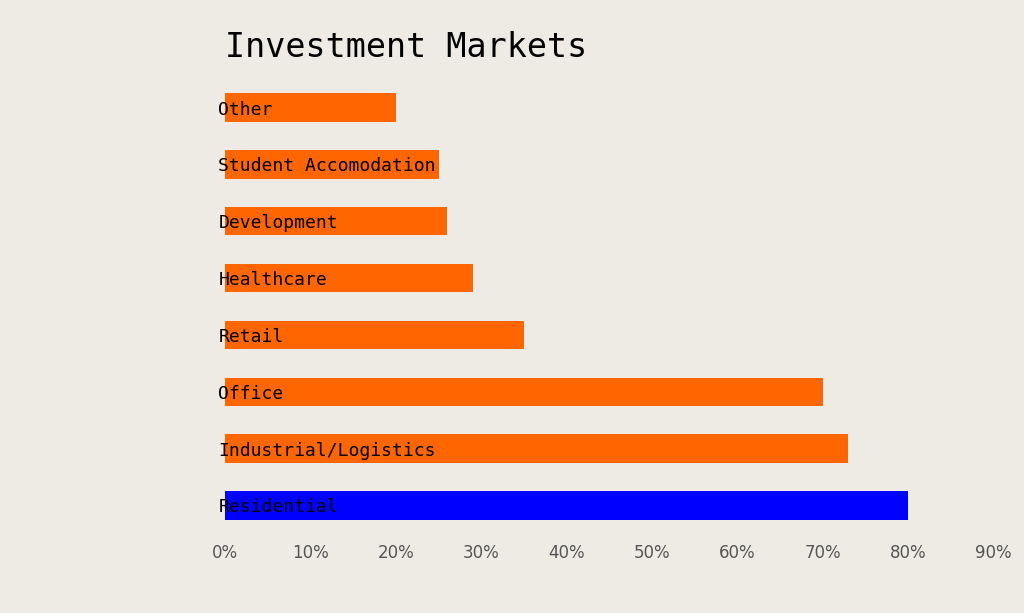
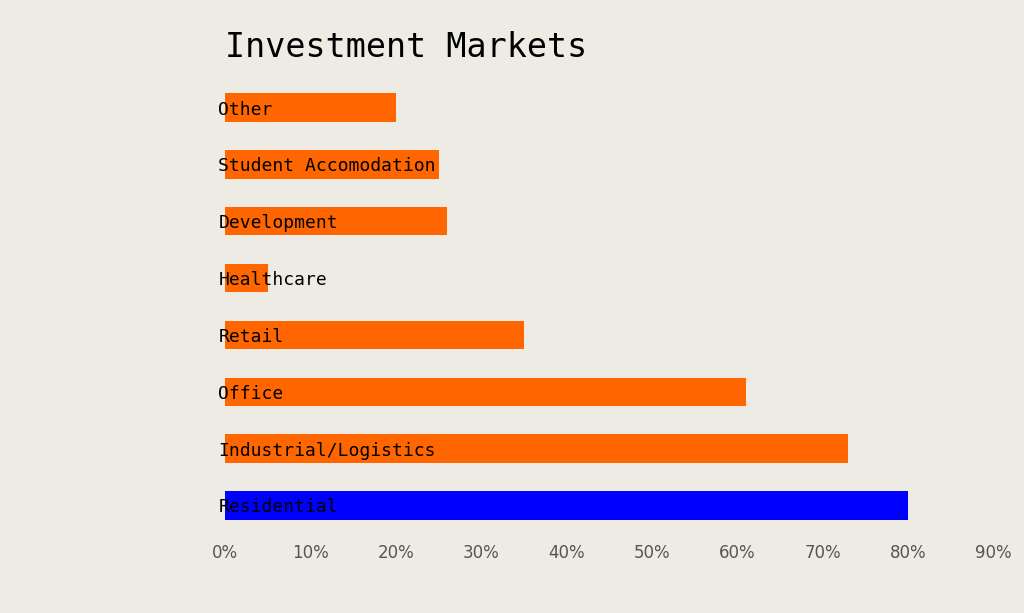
Healthcare: 29% -> 5%
Office: 70% -> 61%
